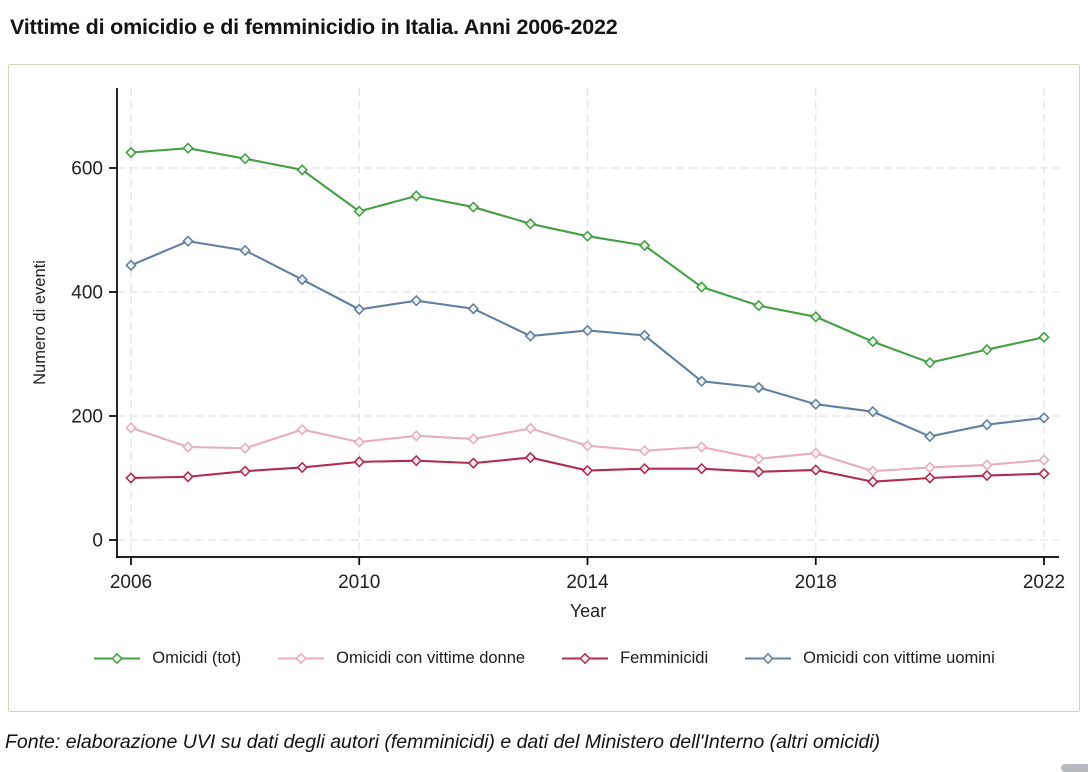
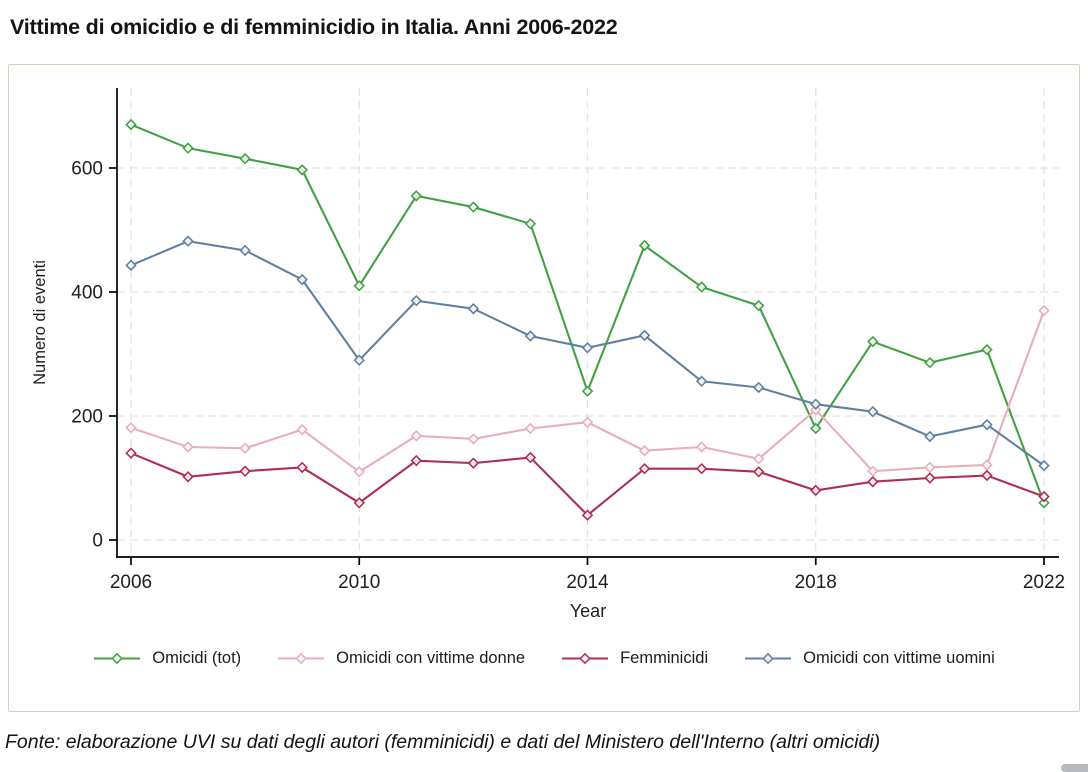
Omicidi (tot)/2006: 620 -> 670
Femminicidi/2006: 100 -> 140
Omicidi (tot)/2010: 530 -> 410
Omicidi con vittime donne/2010: 160 -> 110
Femminicidi/2010: 130 -> 60
Omicidi con vittime uomini/2010: 370 -> 290
Omicidi (tot)/2014: 490 -> 240
Omicidi con vittime donne/2014: 150 -> 190
Femminicidi/2014: 110 -> 40
Omicidi con vittime uomini/2014: 340 -> 310
Omicidi (tot)/2018: 360 -> 180
Omicidi con vittime donne/2018: 140 -> 210
Femminicidi/2018: 110 -> 80
Omicidi (tot)/2022: 330 -> 60
Omicidi con vittime donne/2022: 130 -> 370
Femminicidi/2022: 110 -> 70
Omicidi con vittime uomini/2022: 200 -> 120
